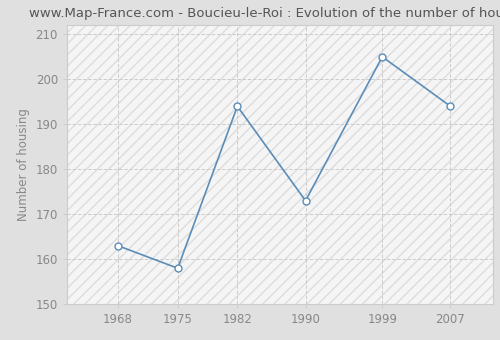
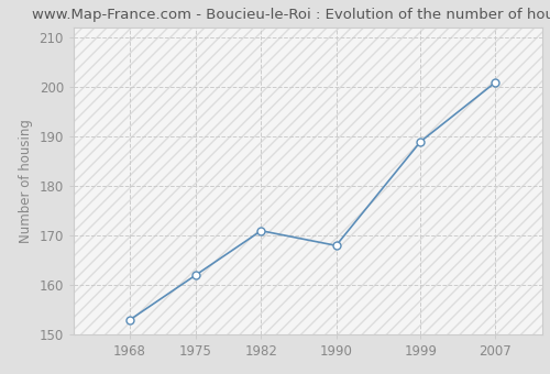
1968: 163 -> 153
1975: 158 -> 162
1982: 194 -> 171
1990: 173 -> 168
1999: 205 -> 189
2007: 194 -> 201
